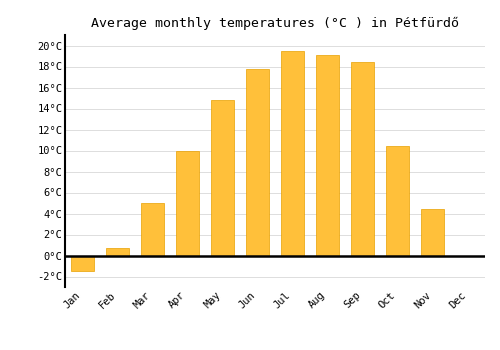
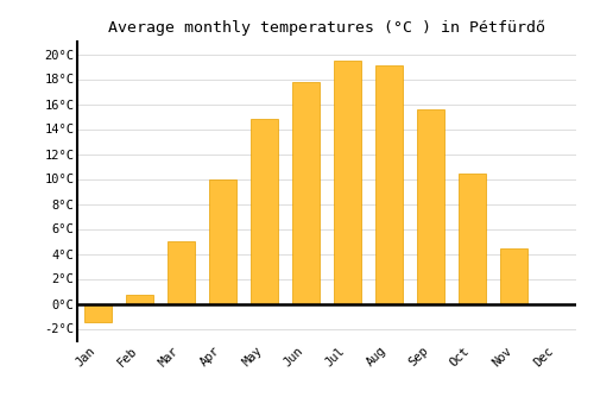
Sep: 18.4°C -> 15.6°C
